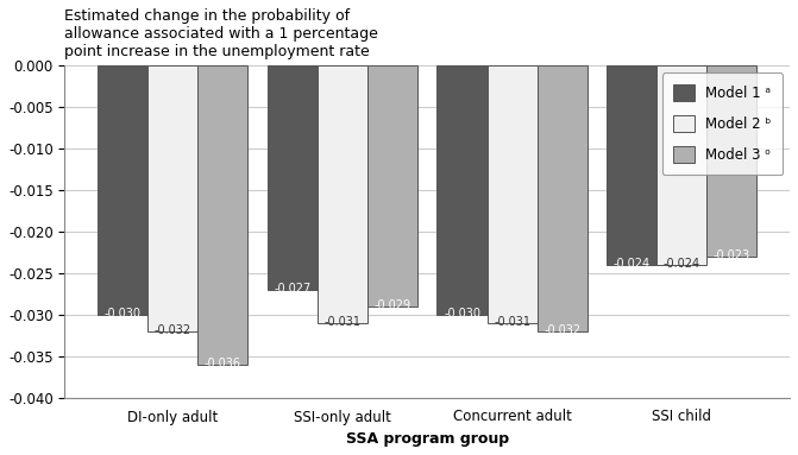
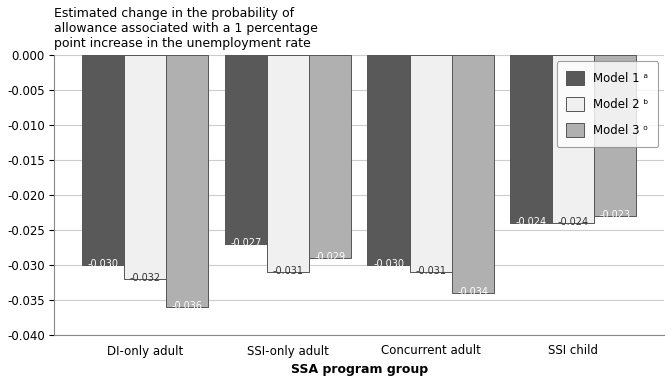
Model 3 ᵒ/Concurrent adult: -0.032 -> -0.034
